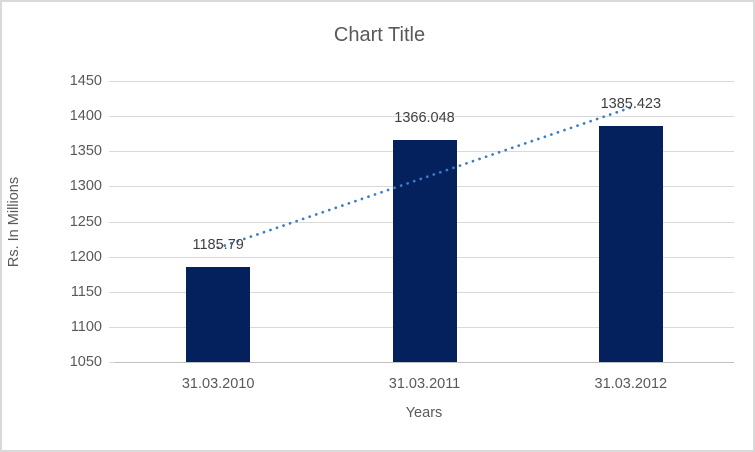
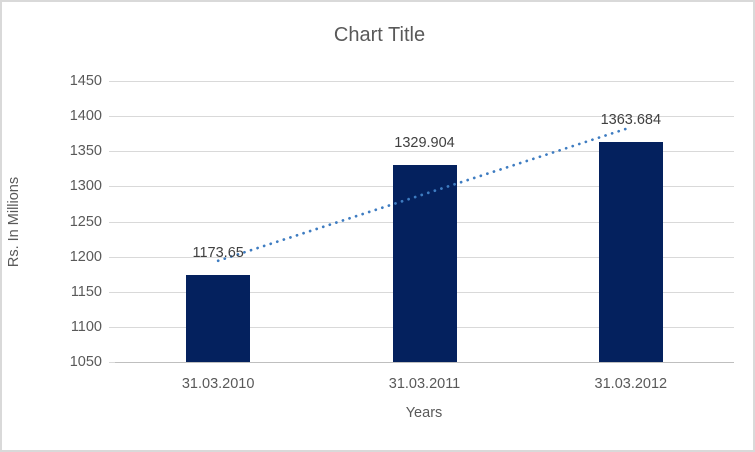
31.03.2010: 1185.79 -> 1173.65
31.03.2011: 1366.048 -> 1329.904
31.03.2012: 1385.423 -> 1363.684
